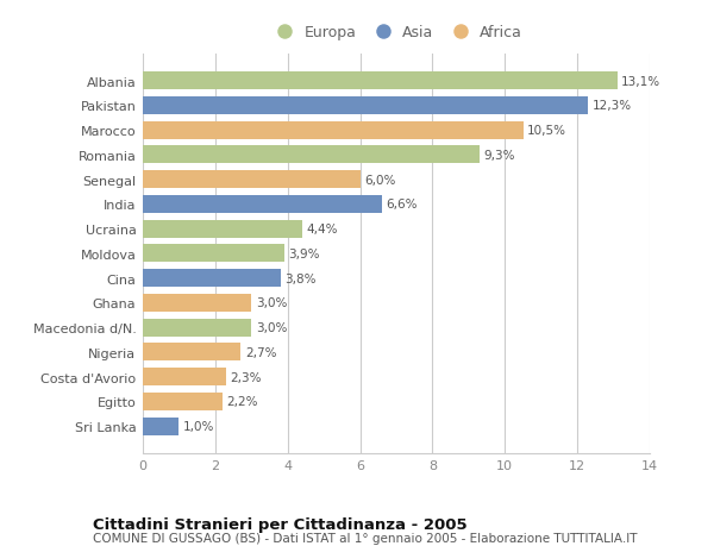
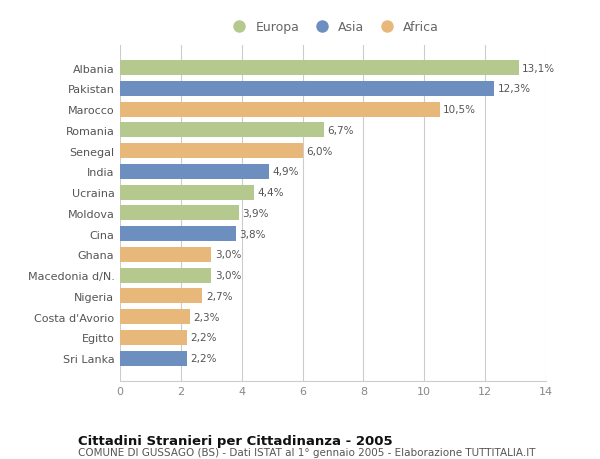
Romania: 9,3% -> 6,7%
India: 6,6% -> 4,9%
Sri Lanka: 1,0% -> 2,2%
